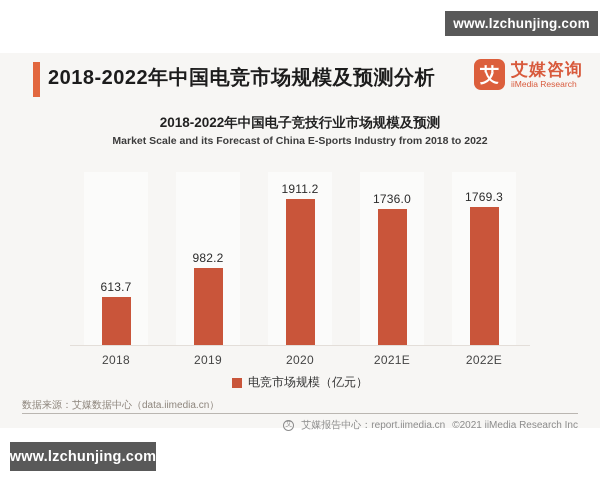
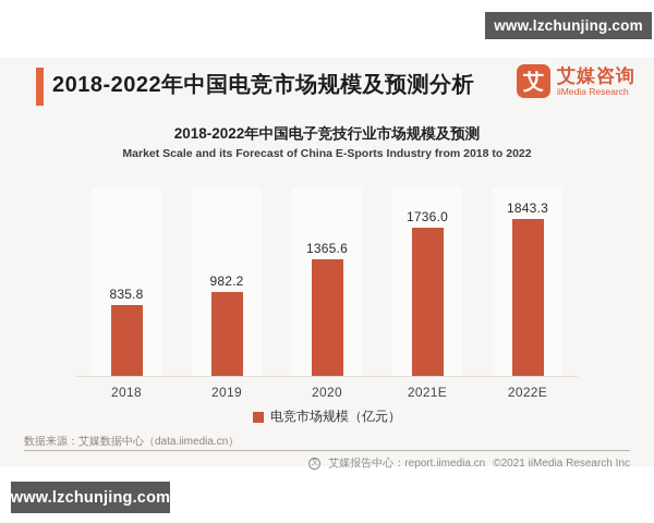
2018: 613.7 -> 835.8
2020: 1911.2 -> 1365.6
2022E: 1769.3 -> 1843.3
